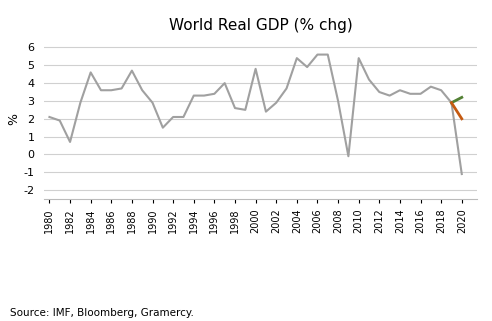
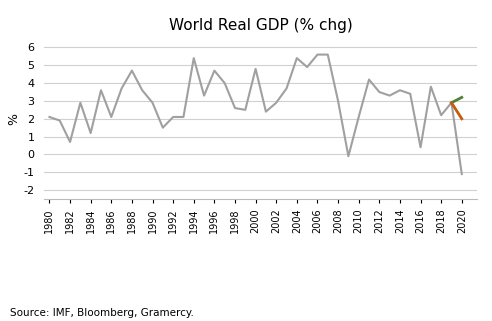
1984: 4.6 -> 1.2
1986: 3.6 -> 2.1
1994: 3.3 -> 5.4
1996: 3.4 -> 4.7
2010: 5.4 -> 2.1
2016: 3.4 -> 0.4
2018: 3.6 -> 2.2
